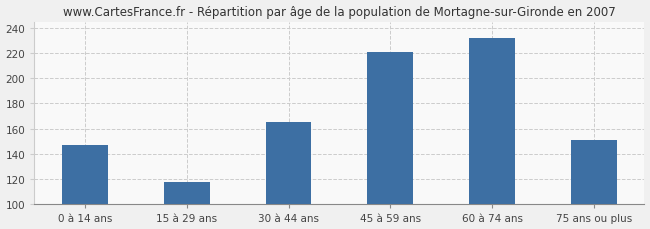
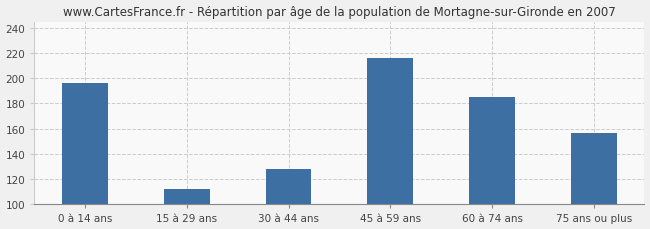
0 à 14 ans: 147 -> 196
15 à 29 ans: 118 -> 112
30 à 44 ans: 165 -> 128
45 à 59 ans: 221 -> 216
60 à 74 ans: 232 -> 185
75 ans ou plus: 151 -> 157
